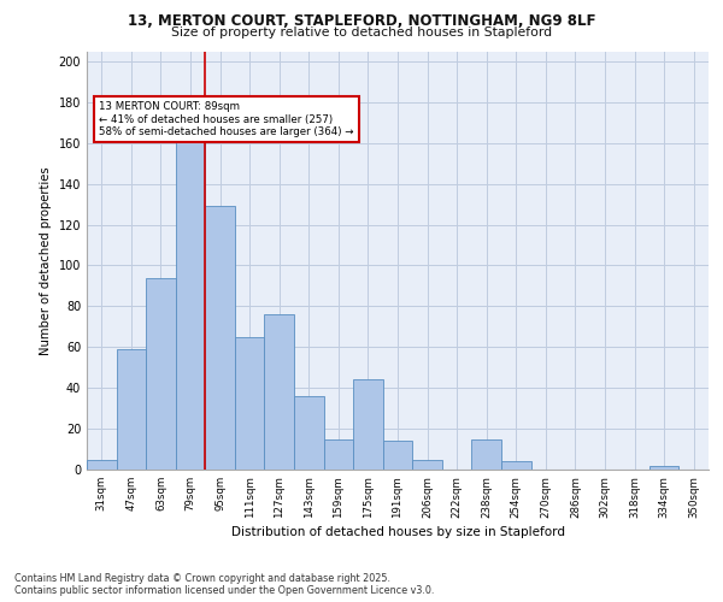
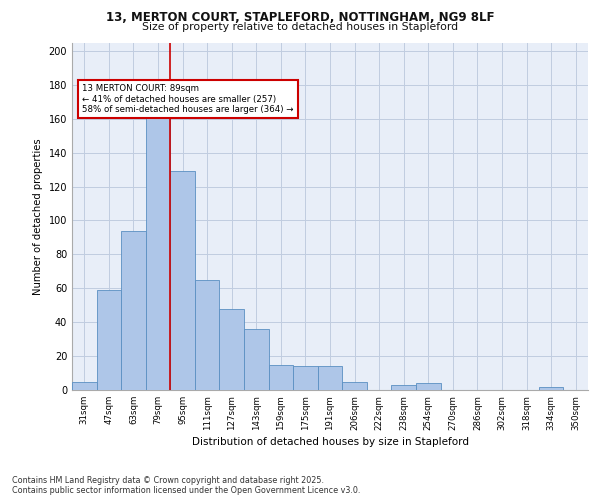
127sqm: 76 -> 48
175sqm: 44 -> 14
238sqm: 15 -> 3
